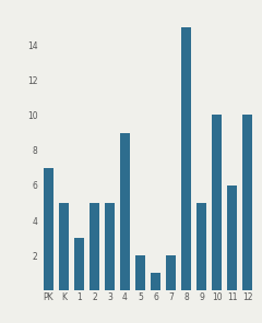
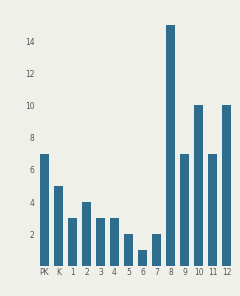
2: 5 -> 4
3: 5 -> 3
4: 9 -> 3
9: 5 -> 7
11: 6 -> 7
